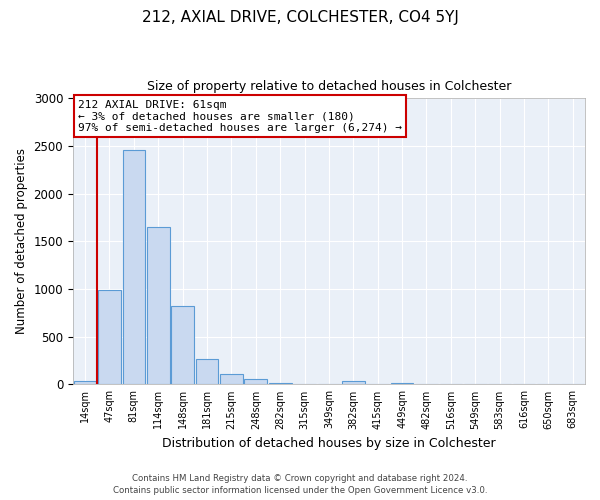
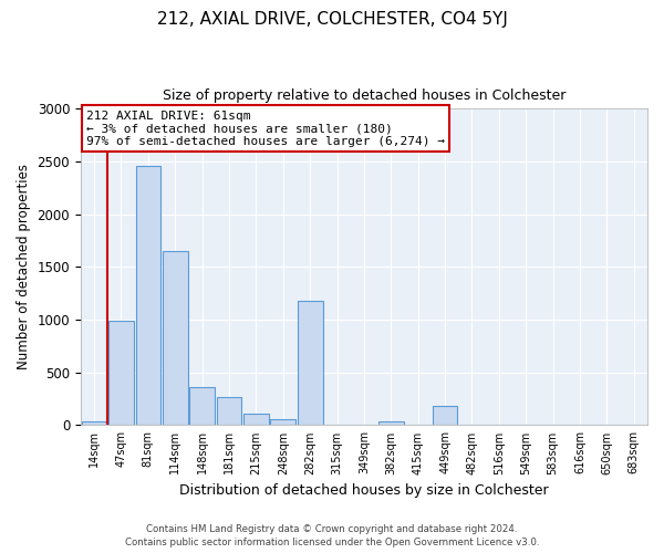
148sqm: 820 -> 360
282sqm: 10 -> 1180
449sqm: 20 -> 180
